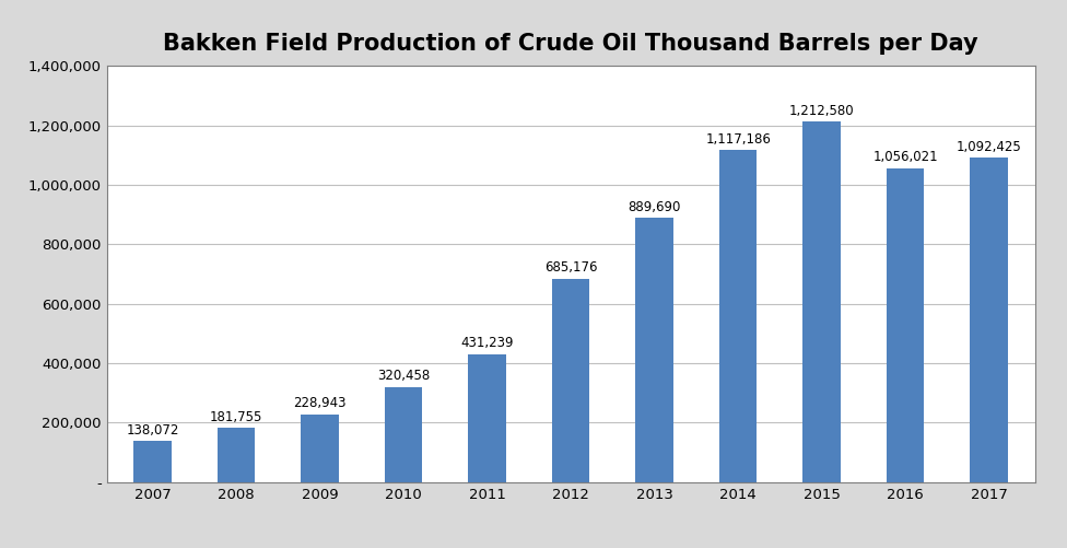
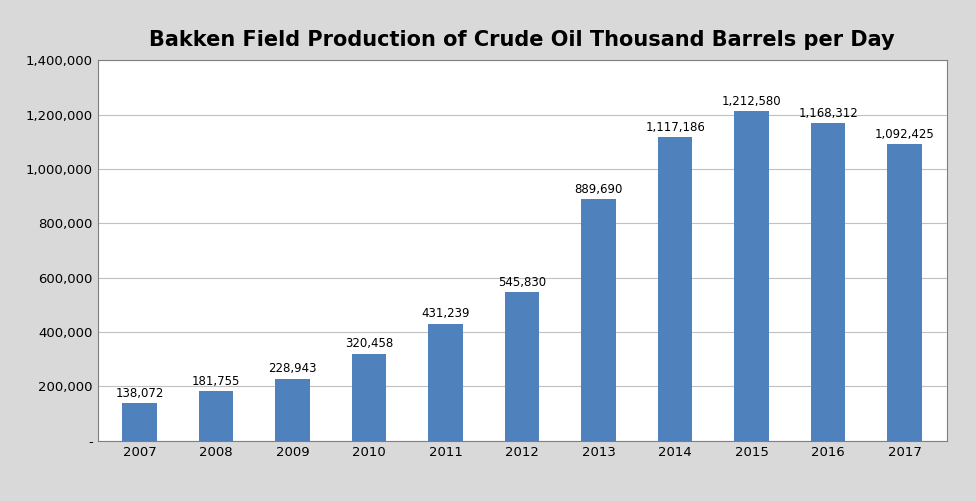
2012: 685,176 -> 545,830
2016: 1,056,021 -> 1,168,312
